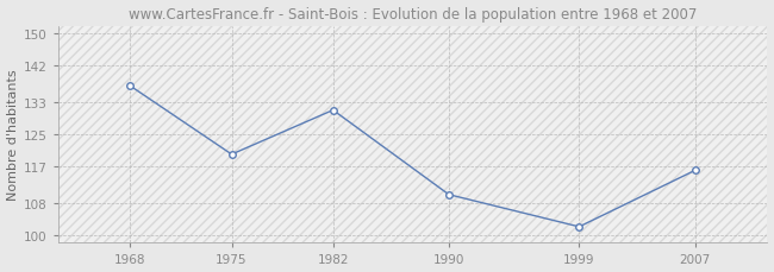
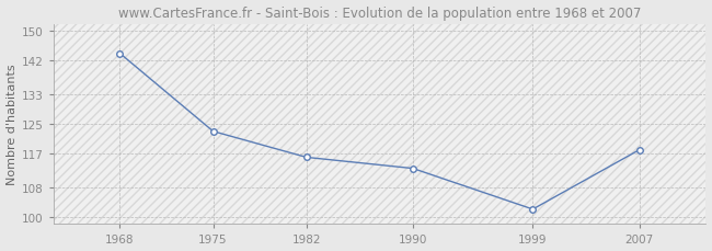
1968: 137 -> 144
1975: 120 -> 123
1982: 131 -> 116
1990: 110 -> 113
2007: 116 -> 118
